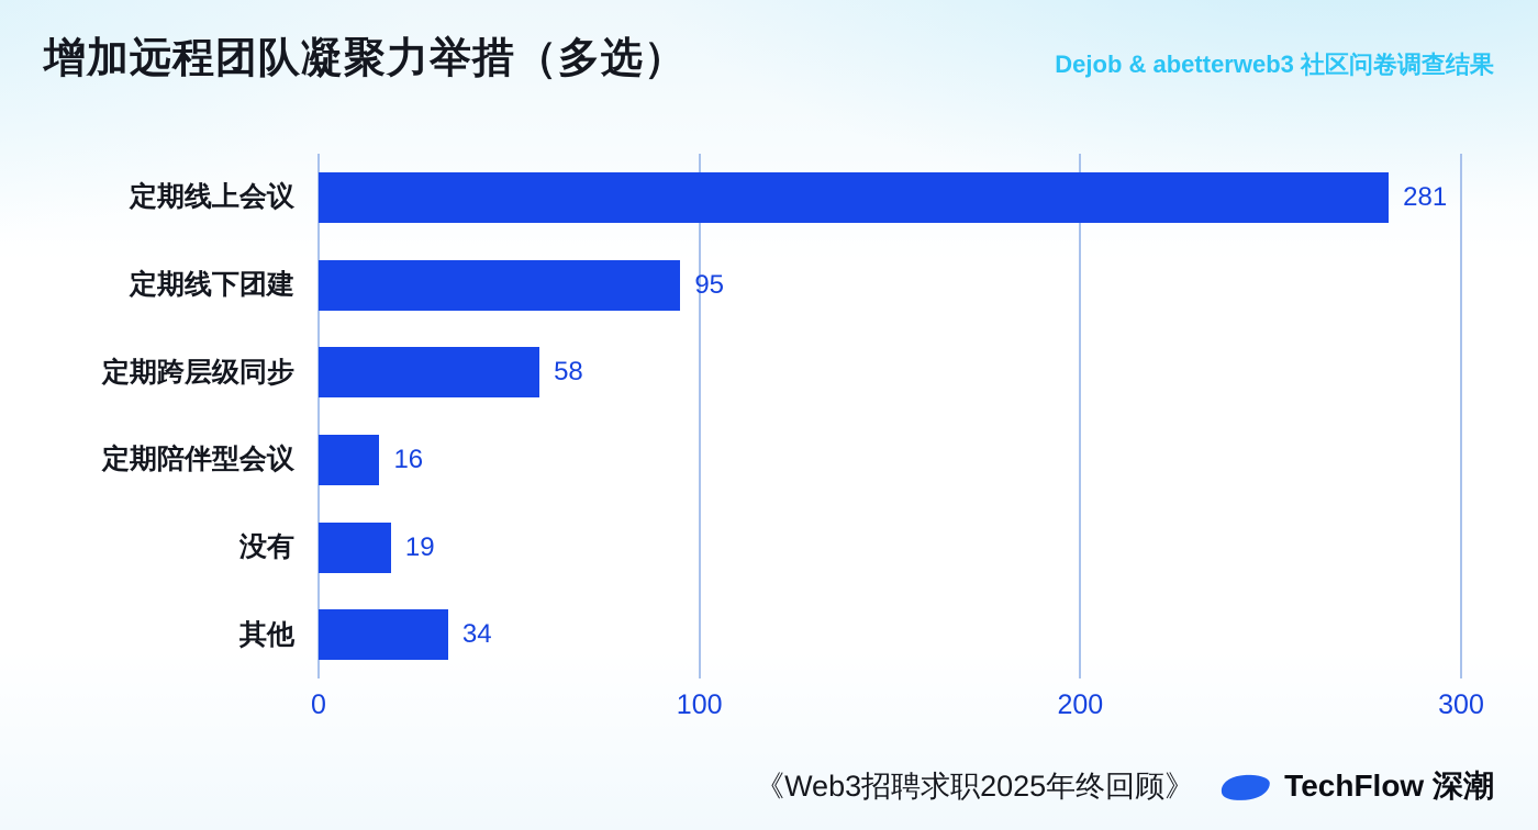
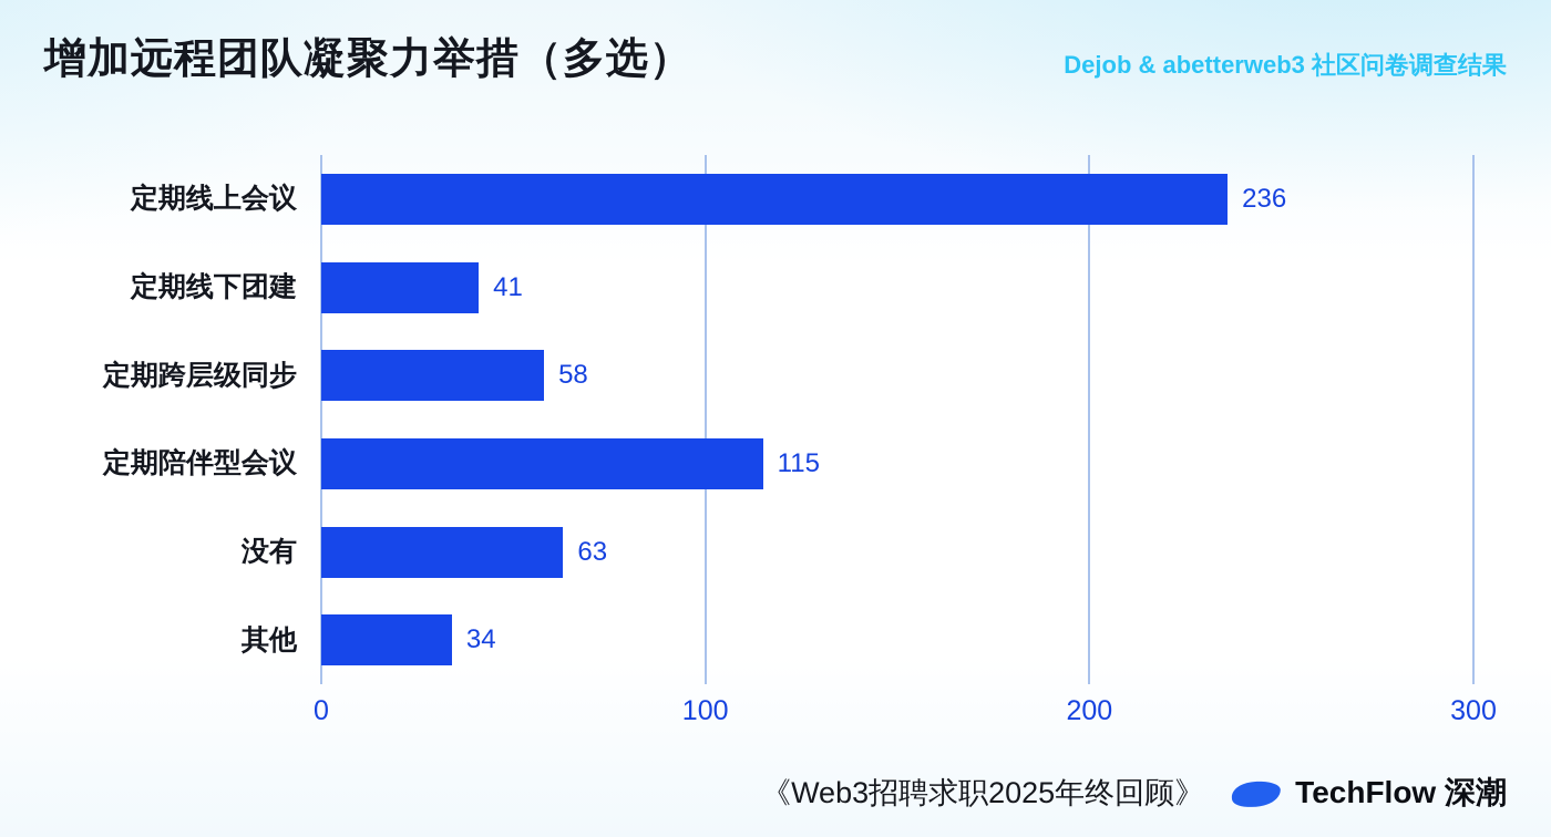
定期线上会议: 281 -> 236
定期线下团建: 95 -> 41
定期陪伴型会议: 16 -> 115
没有: 19 -> 63
